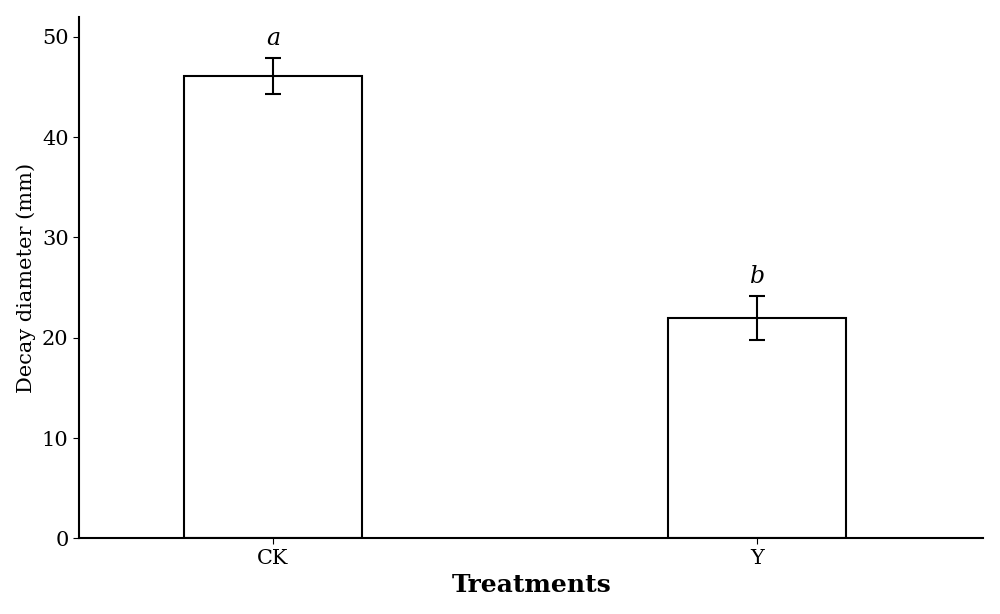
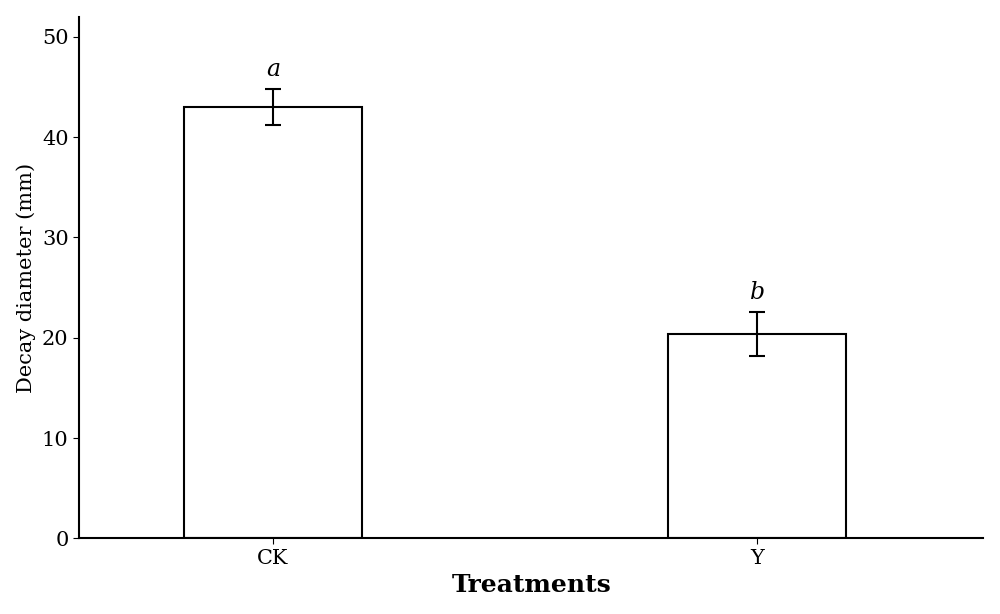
CK: 46.1 -> 43.0
Y: 22.0 -> 20.4
